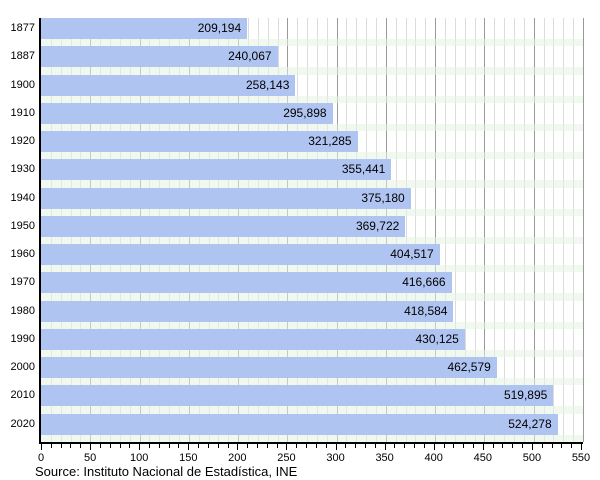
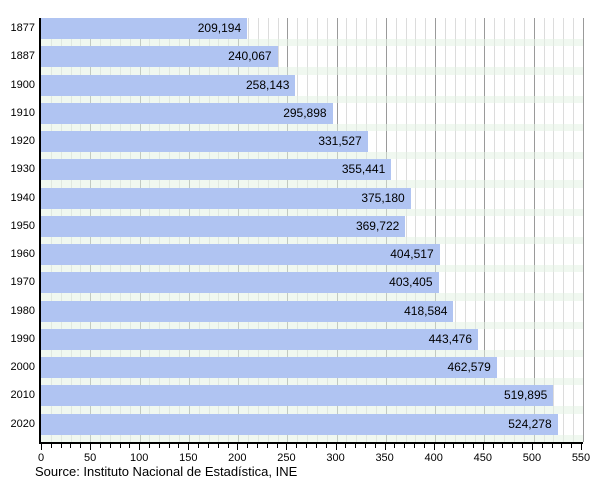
1920: 321,285 -> 331,527
1970: 416,666 -> 403,405
1990: 430,125 -> 443,476
